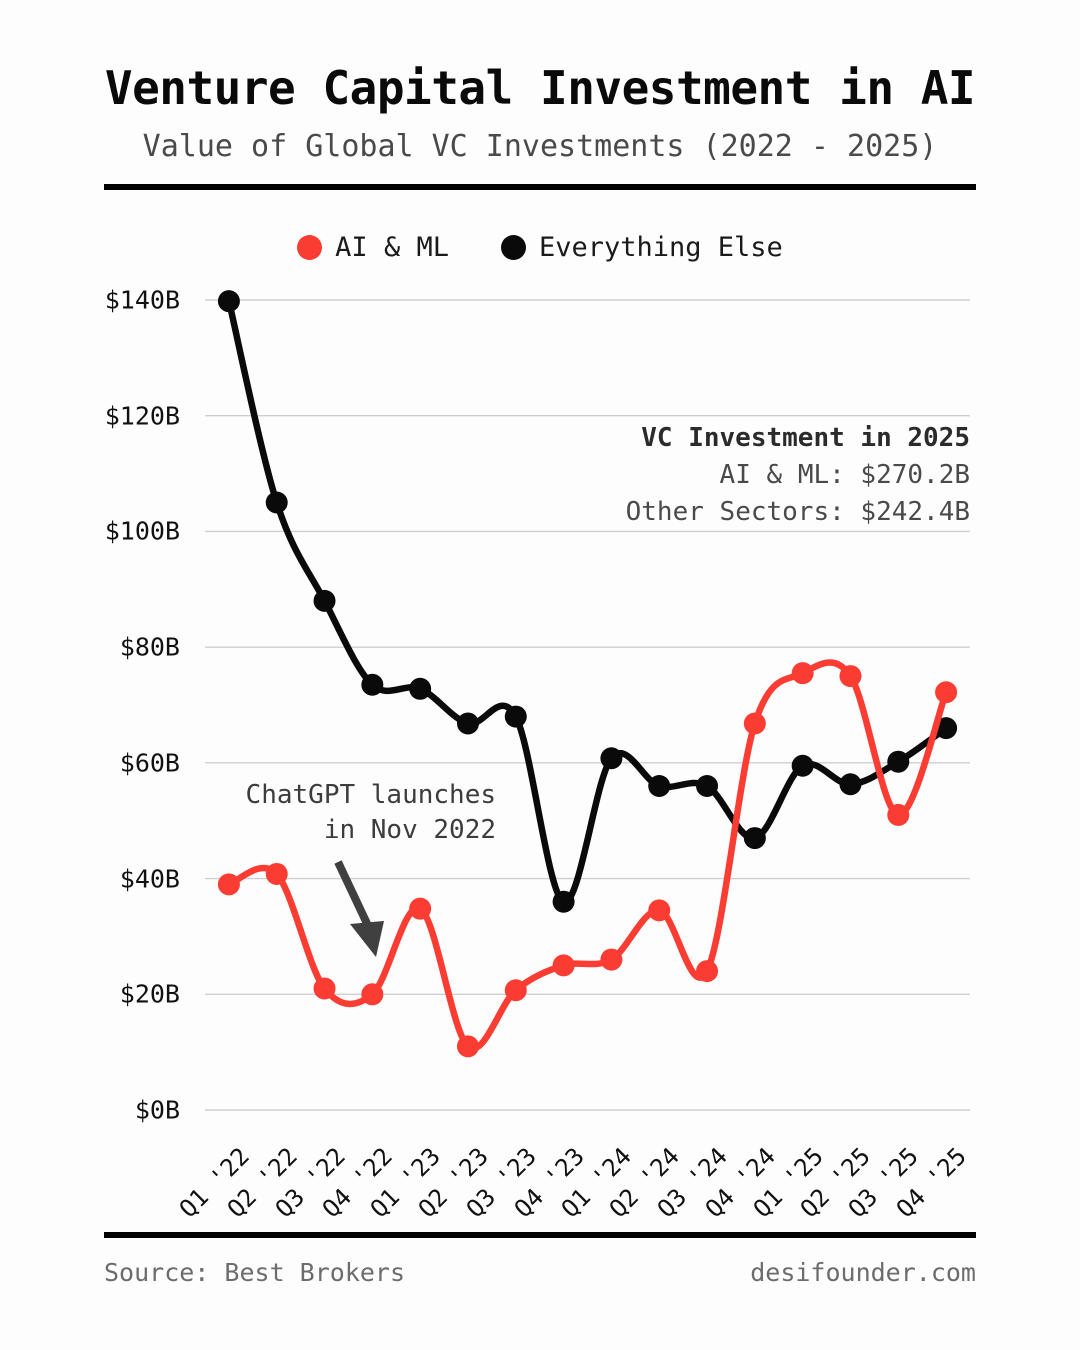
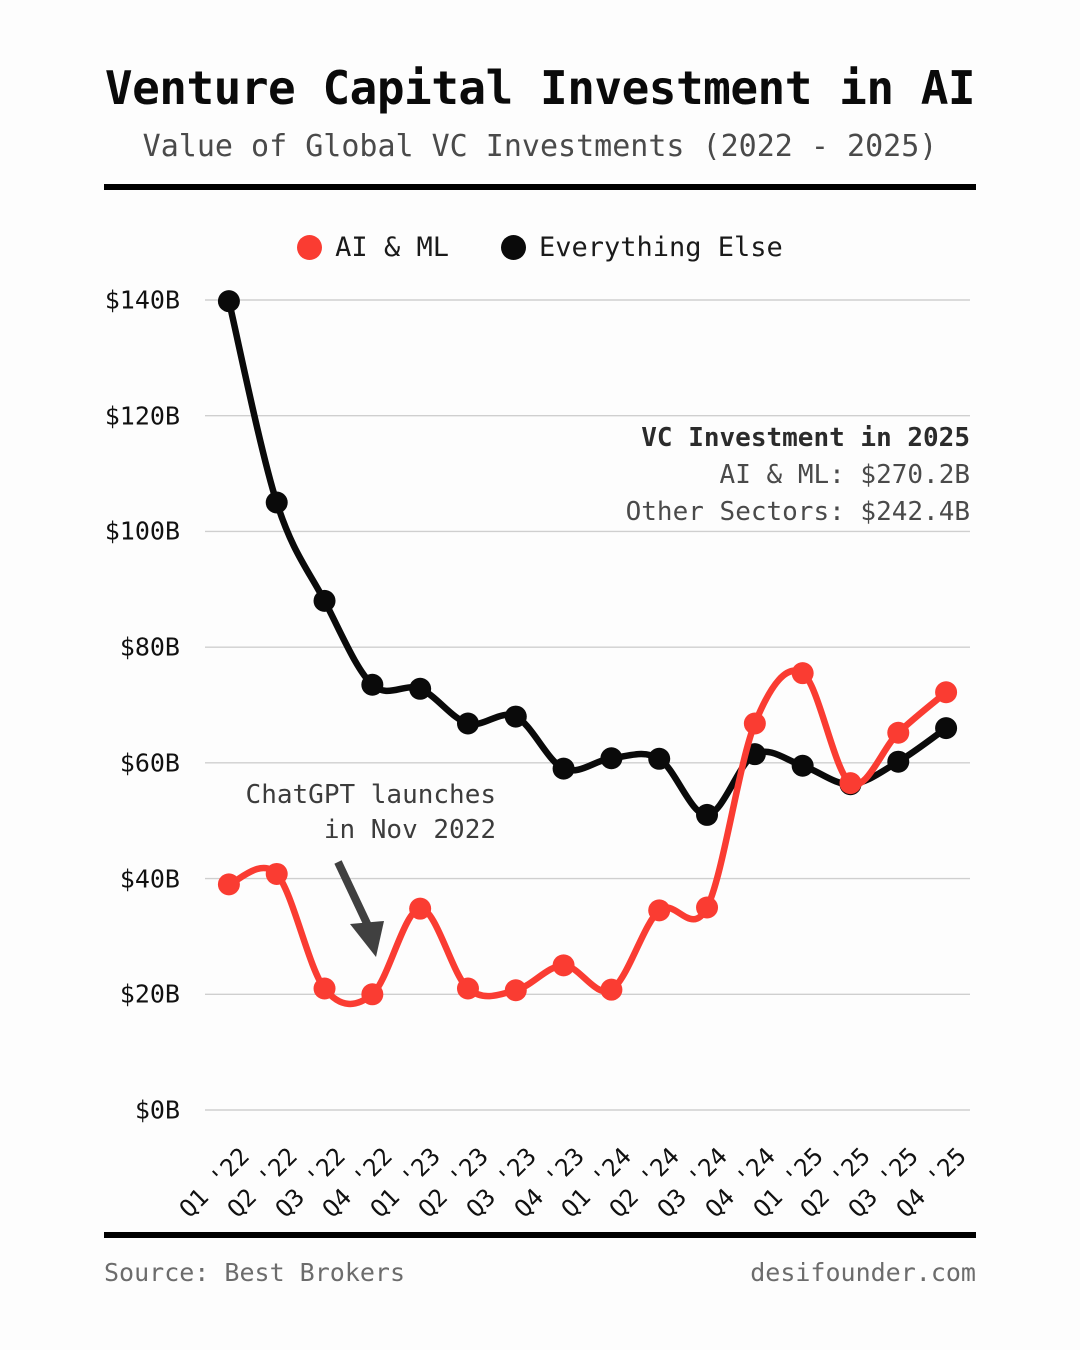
AI & ML/Q2 '23: $11B -> $21B
Everything Else/Q4 '23: $36B -> $59B
AI & ML/Q1 '24: $26B -> $21B
Everything Else/Q2 '24: $56B -> $61B
AI & ML/Q3 '24: $24B -> $35B
Everything Else/Q3 '24: $56B -> $51B
Everything Else/Q4 '24: $47B -> $62B
AI & ML/Q2 '25: $75B -> $56B
AI & ML/Q3 '25: $51B -> $65B
